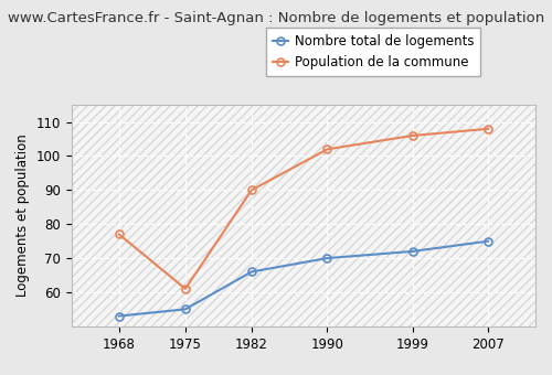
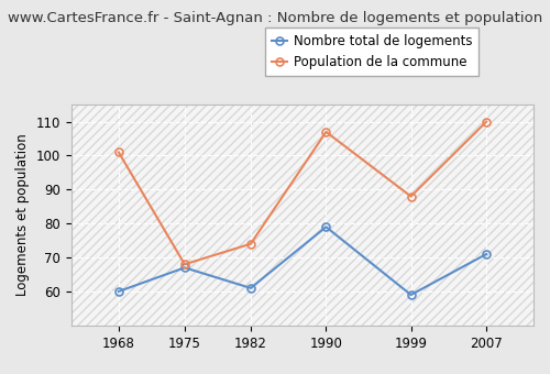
Nombre total de logements/1968: 53 -> 60
Population de la commune/1968: 77 -> 101
Nombre total de logements/1975: 55 -> 67
Population de la commune/1975: 61 -> 68
Nombre total de logements/1982: 66 -> 61
Population de la commune/1982: 90 -> 74
Nombre total de logements/1990: 70 -> 79
Population de la commune/1990: 102 -> 107
Nombre total de logements/1999: 72 -> 59
Population de la commune/1999: 106 -> 88
Nombre total de logements/2007: 75 -> 71
Population de la commune/2007: 108 -> 110
